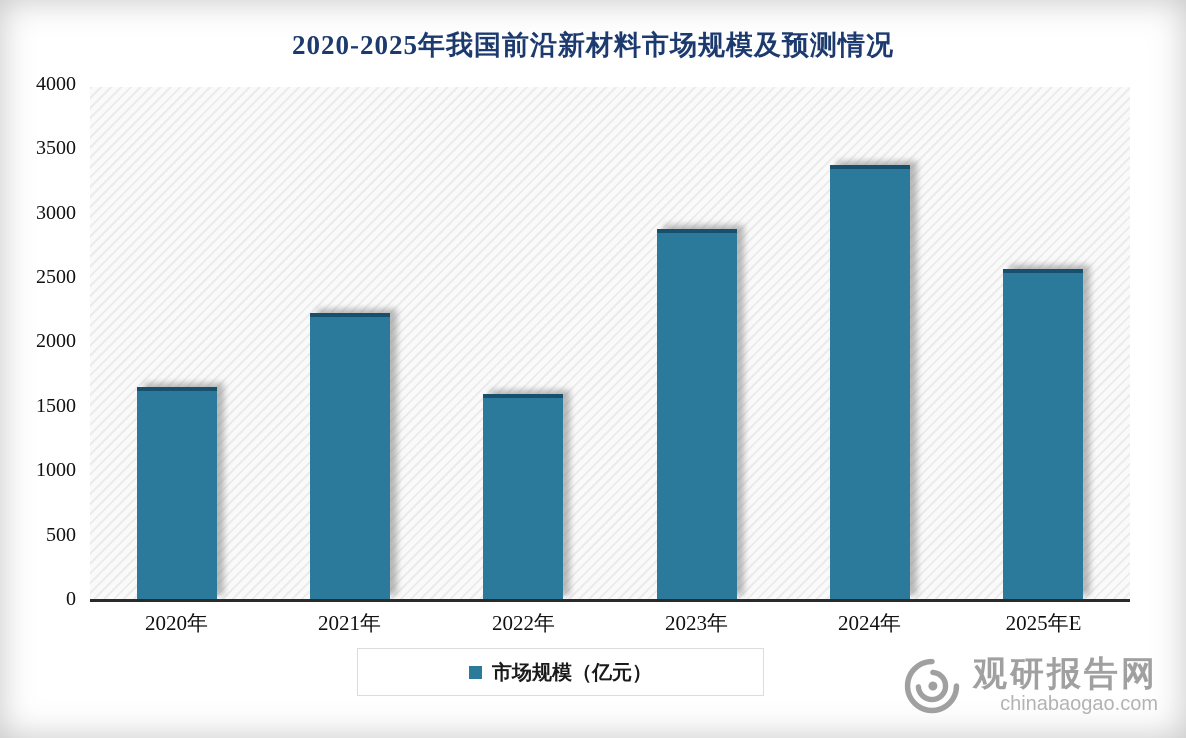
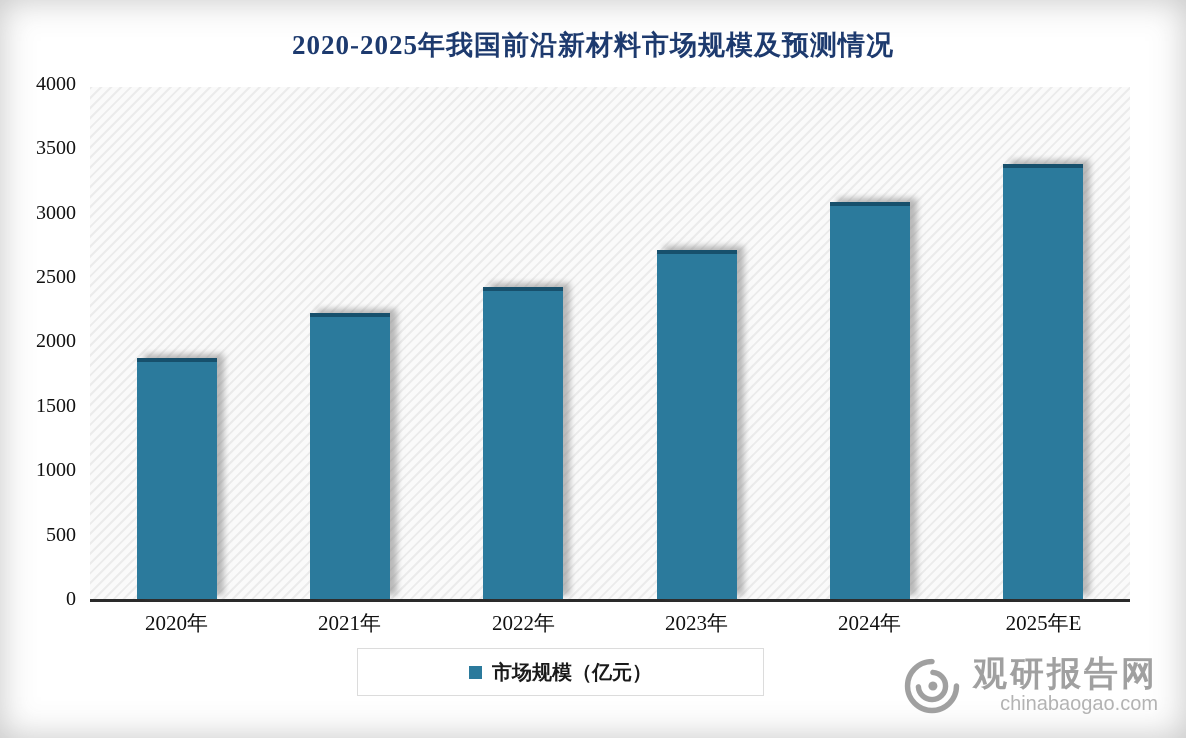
2020年: 1650 -> 1870
2022年: 1590 -> 2420
2023年: 2870 -> 2710
2024年: 3370 -> 3080
2025年E: 2560 -> 3380
